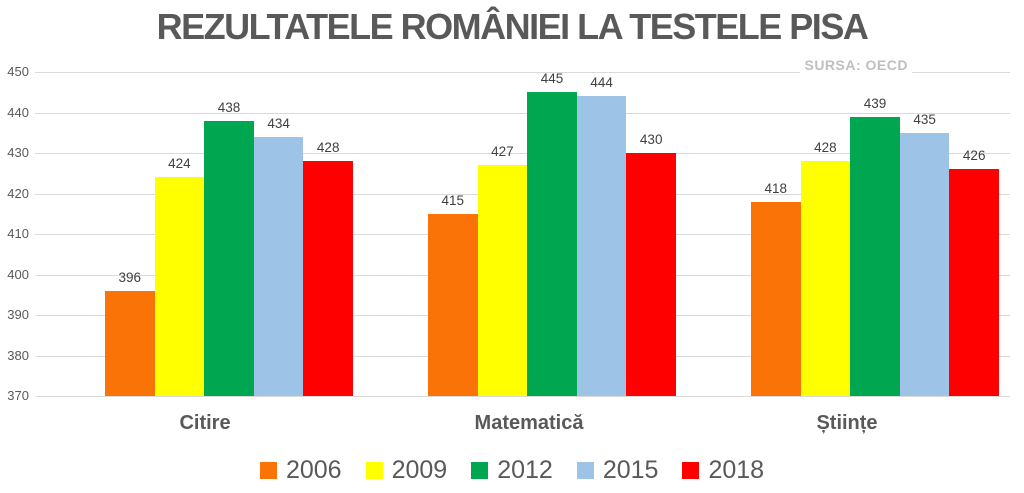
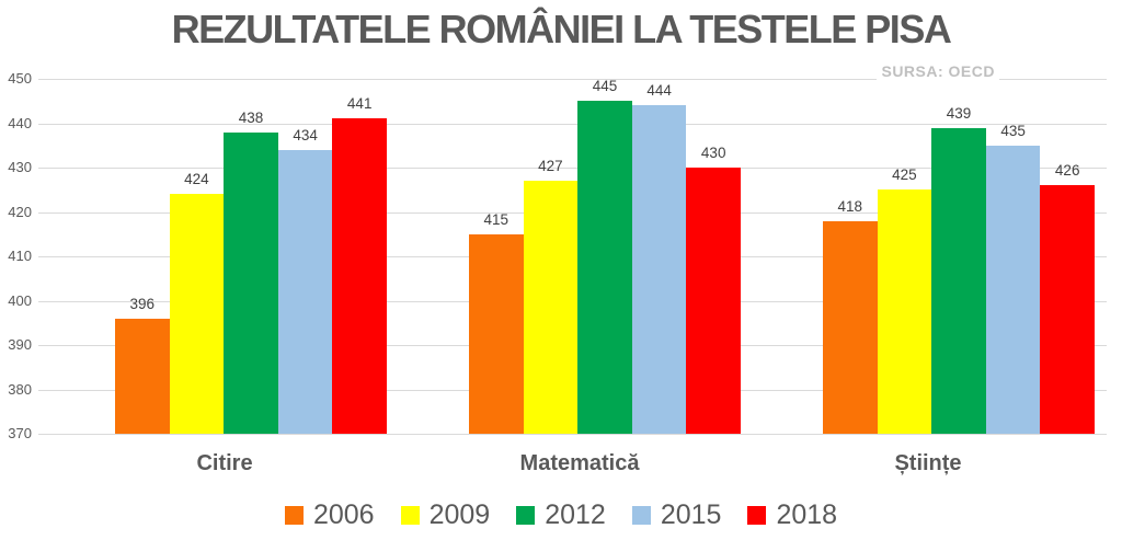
2018/Citire: 428 -> 441
2009/Științe: 428 -> 425
